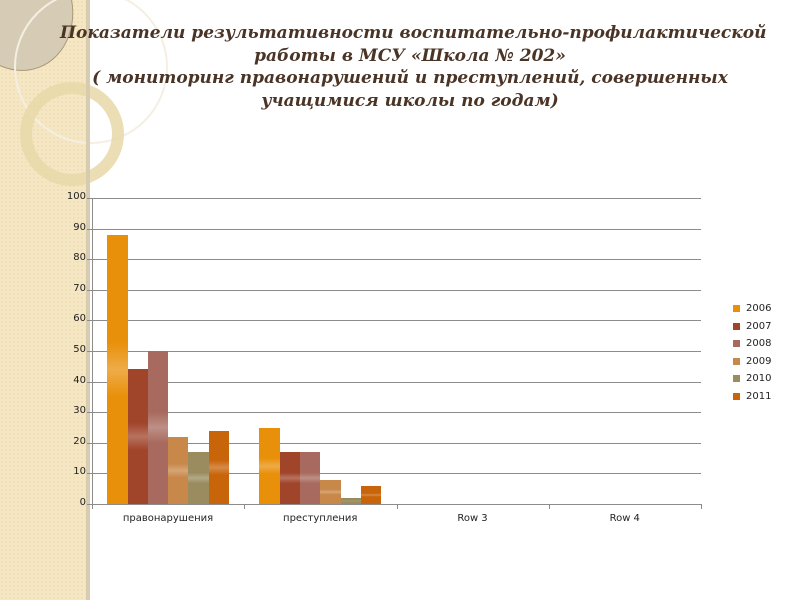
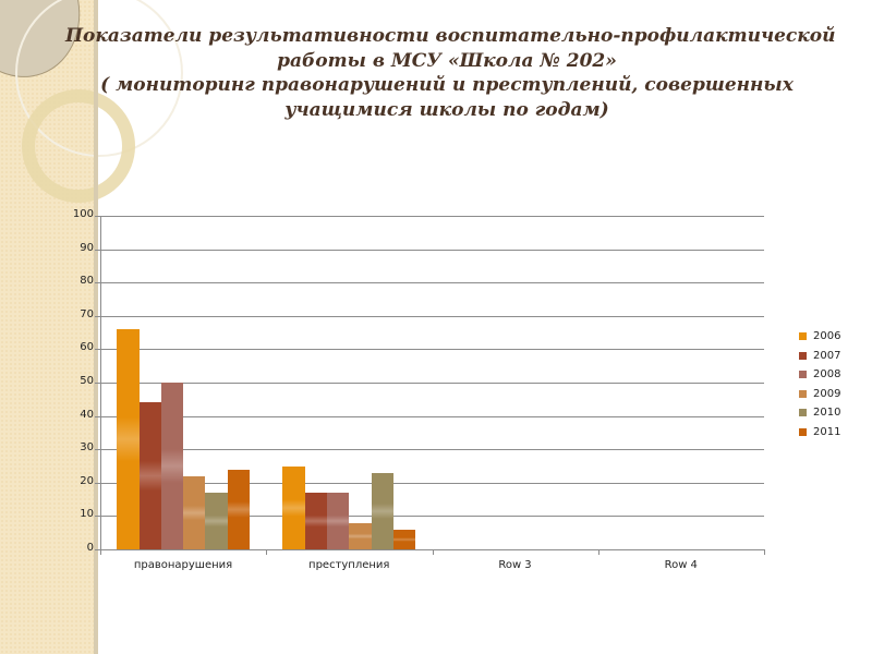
2006/правонарушения: 88 -> 66
2010/преступления: 2 -> 23
